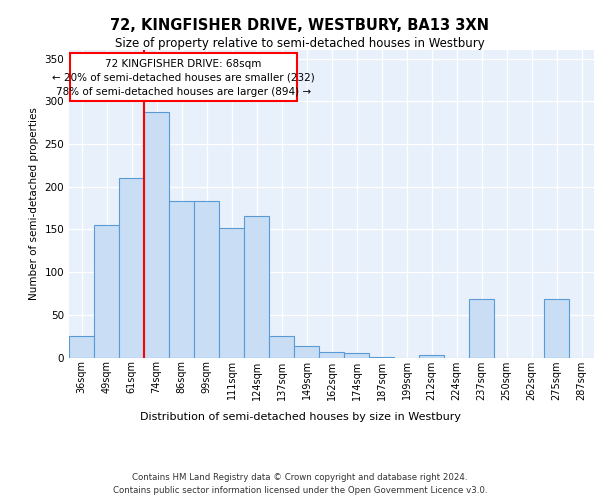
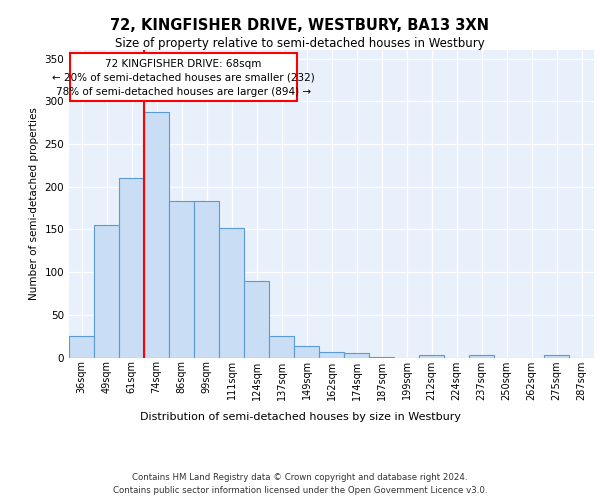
124sqm: 166 -> 90
237sqm: 68 -> 3
275sqm: 68 -> 3
